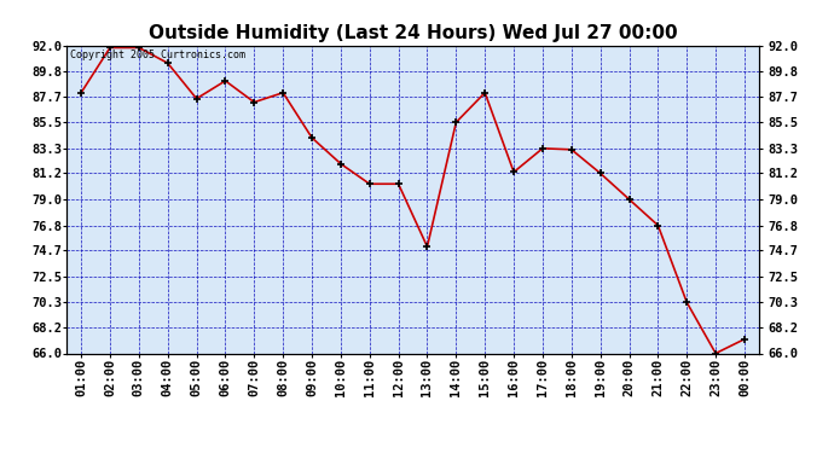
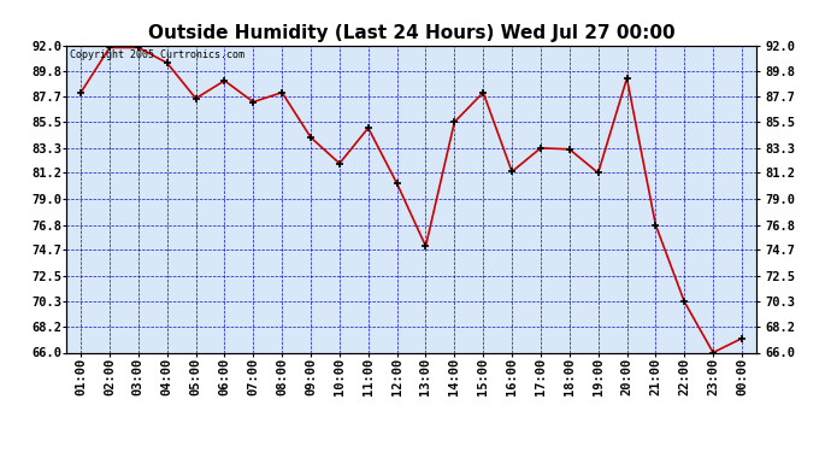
11:00: 80.3 -> 85.0
20:00: 79.0 -> 89.2
